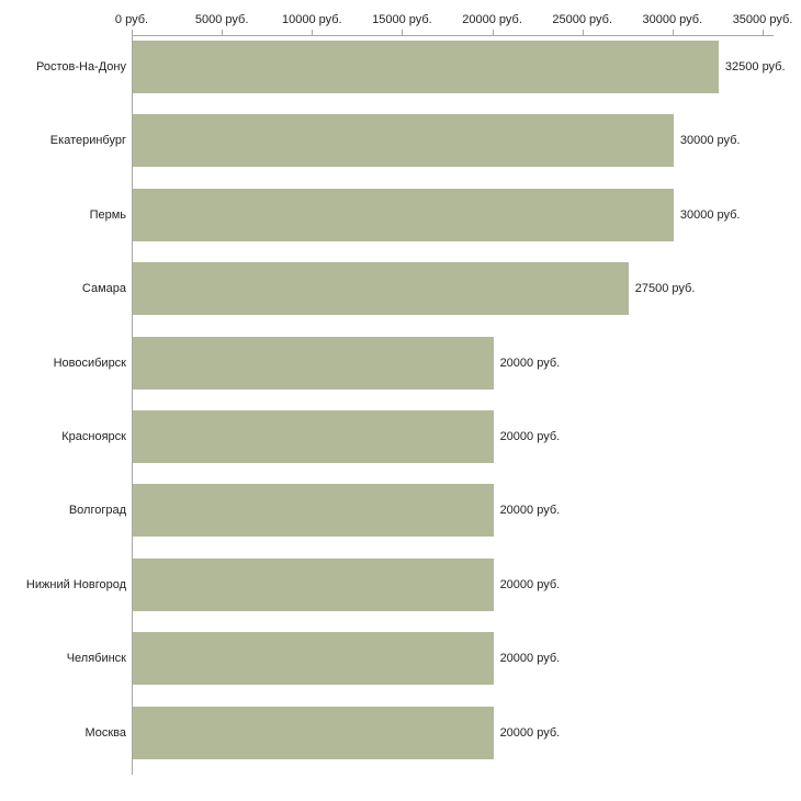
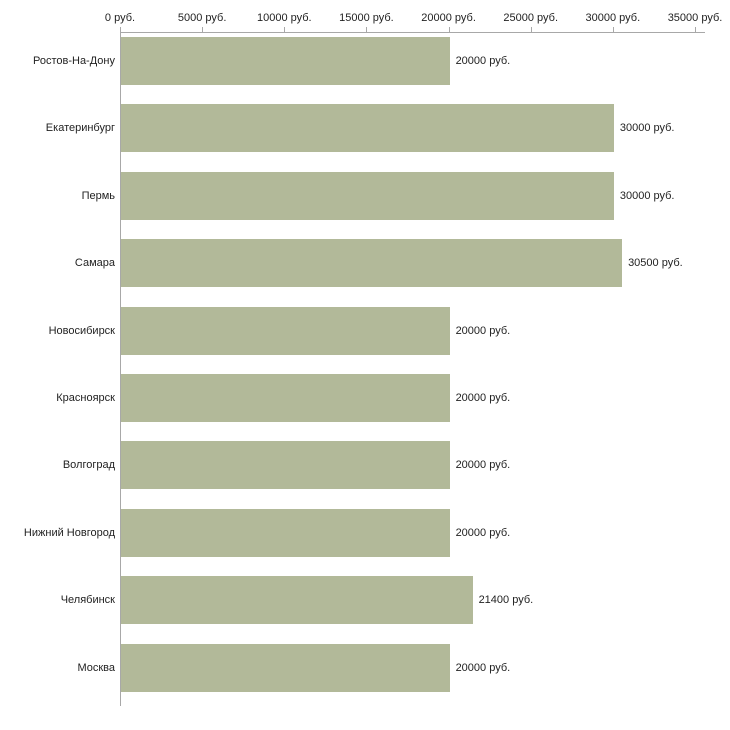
Ростов-На-Дону: 32500 -> 20000
Самара: 27500 -> 30500
Челябинск: 20000 -> 21400
